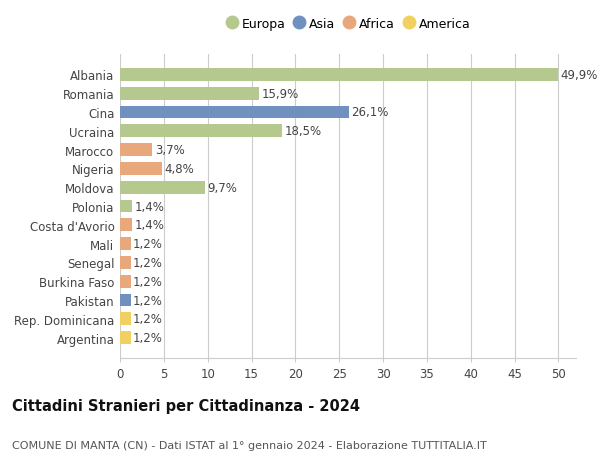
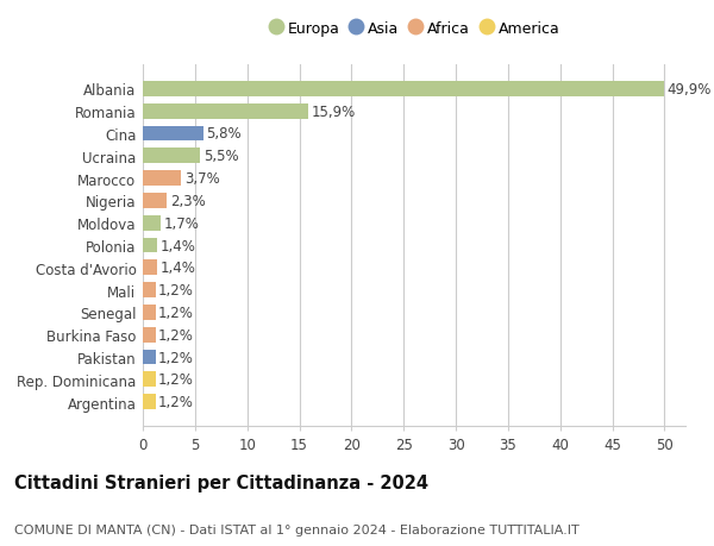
Cina: 26,1% -> 5,8%
Ucraina: 18,5% -> 5,5%
Nigeria: 4,8% -> 2,3%
Moldova: 9,7% -> 1,7%
